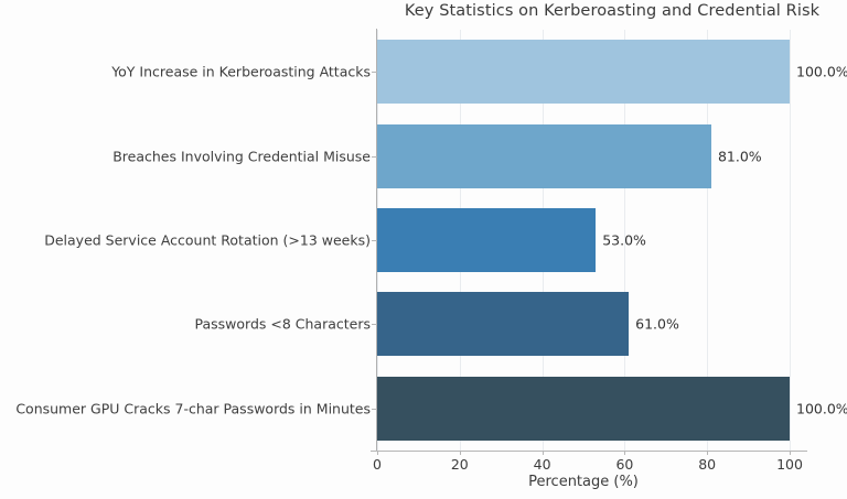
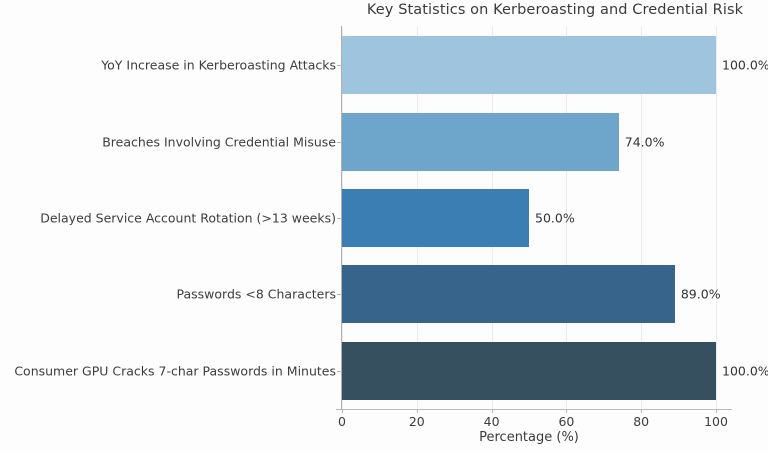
Breaches Involving Credential Misuse: 81.0% -> 74.0%
Delayed Service Account Rotation (>13 weeks): 53.0% -> 50.0%
Passwords <8 Characters: 61.0% -> 89.0%
